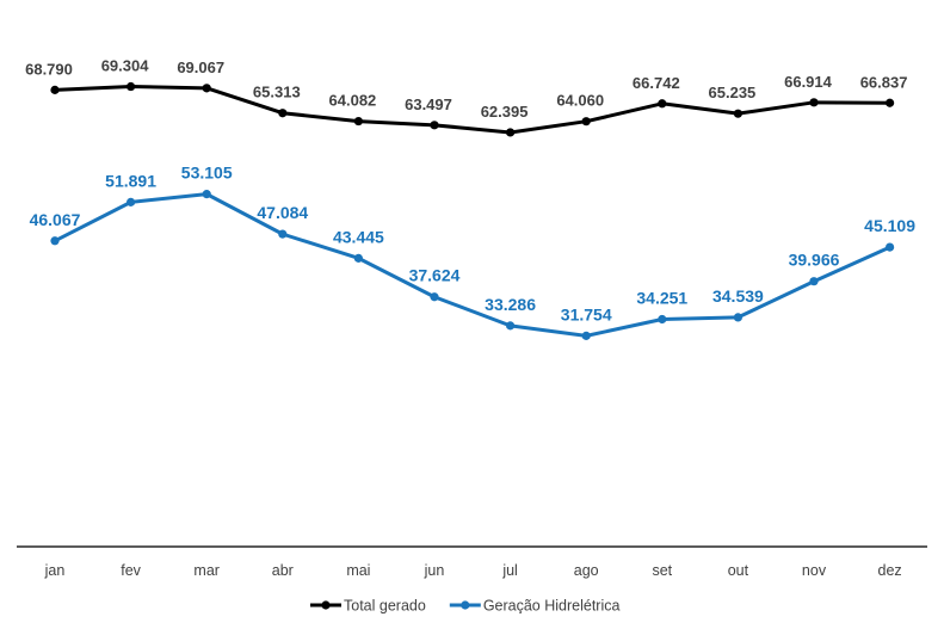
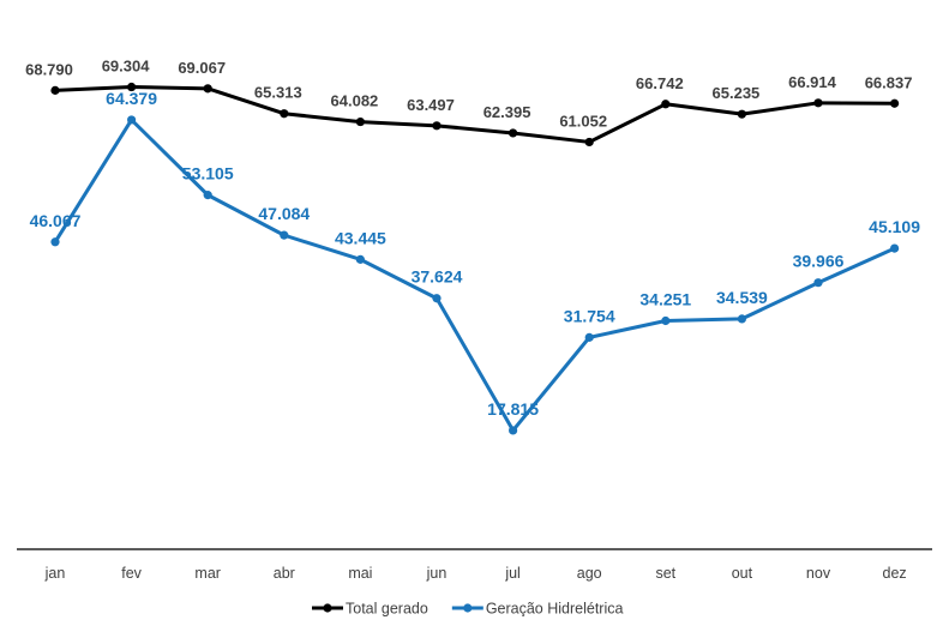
Geração Hidrelétrica/fev: 51.891 -> 64.379
Geração Hidrelétrica/jul: 33.286 -> 17.815
Total gerado/ago: 64.060 -> 61.052
